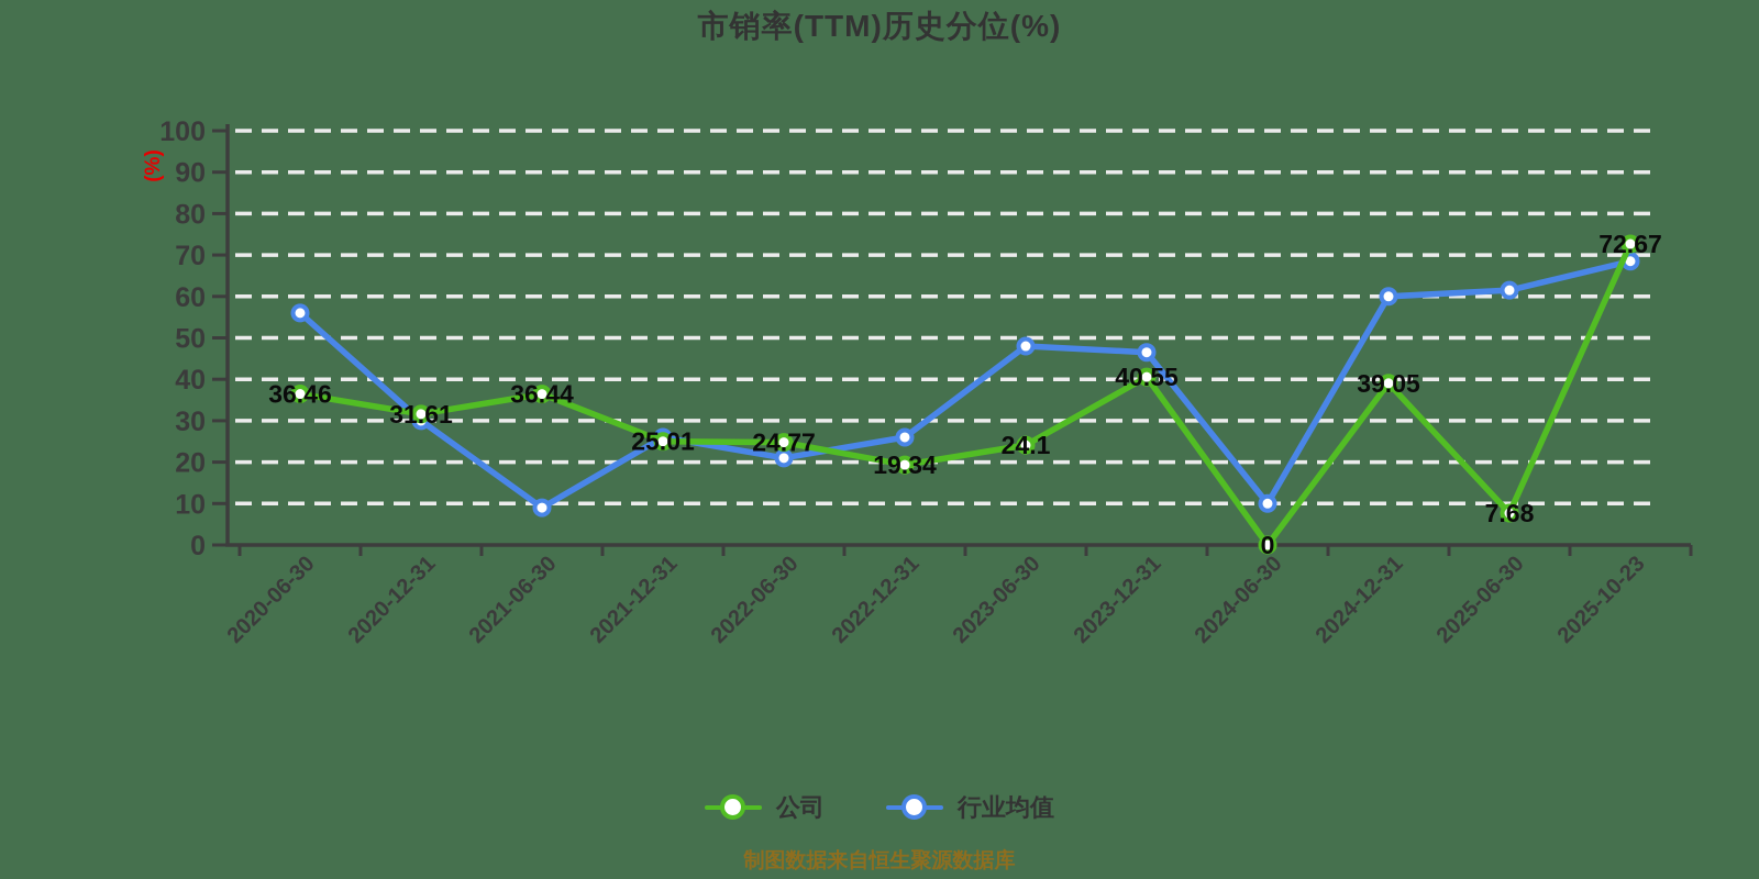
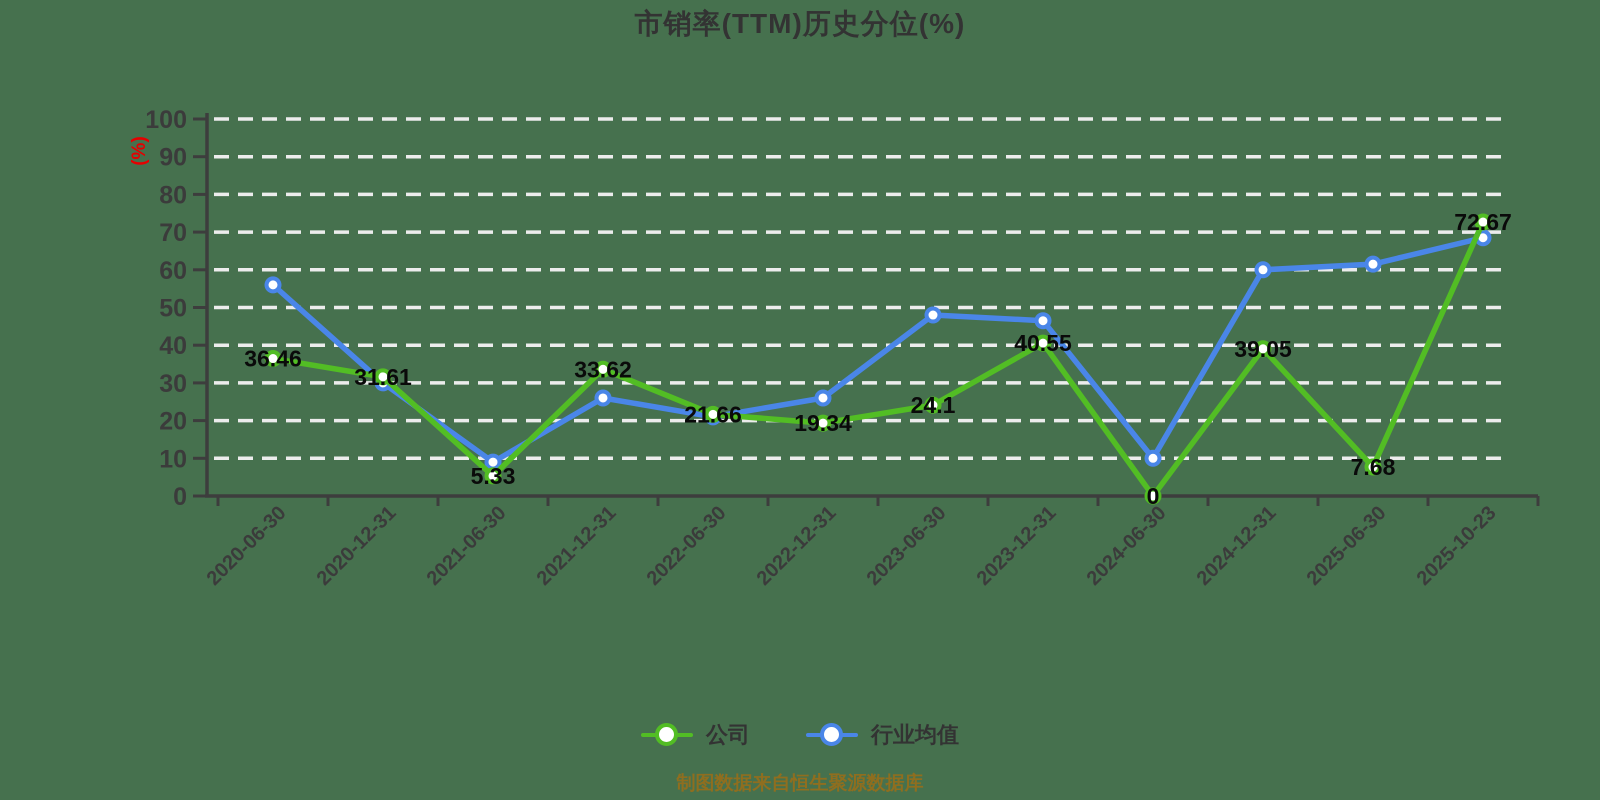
公司/2021-06-30: 36.44 -> 5.33
公司/2021-12-31: 25.01 -> 33.62
公司/2022-06-30: 24.77 -> 21.66
